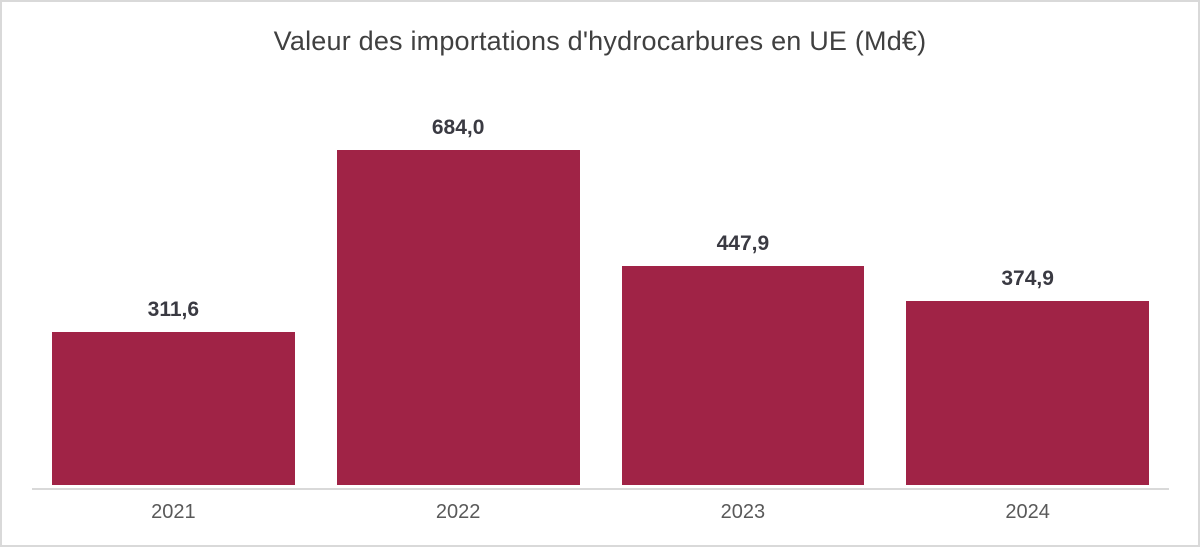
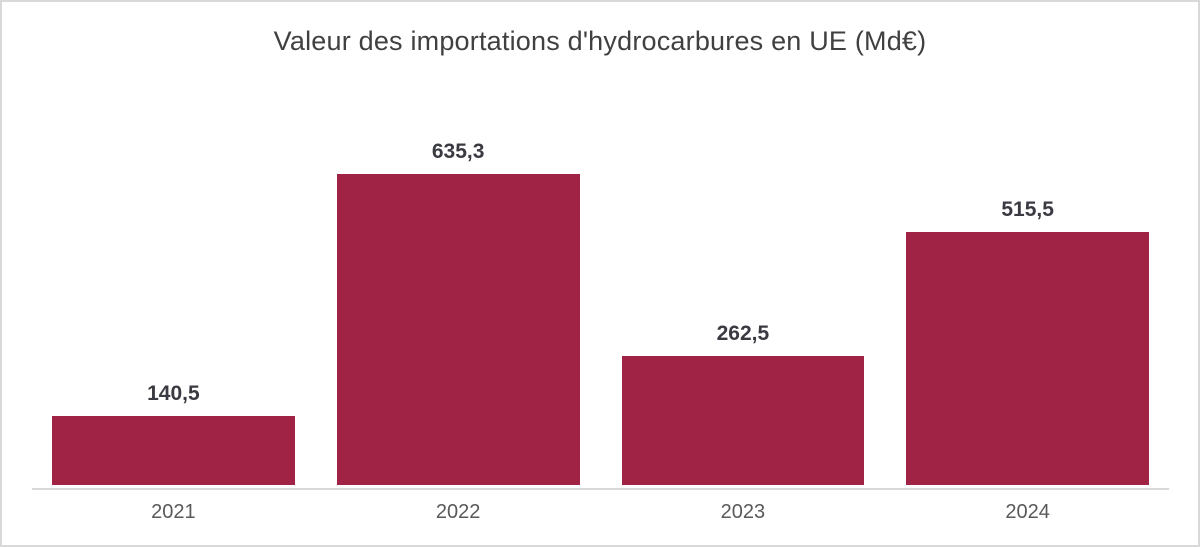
2021: 311,6 -> 140,5
2022: 684,0 -> 635,3
2023: 447,9 -> 262,5
2024: 374,9 -> 515,5
